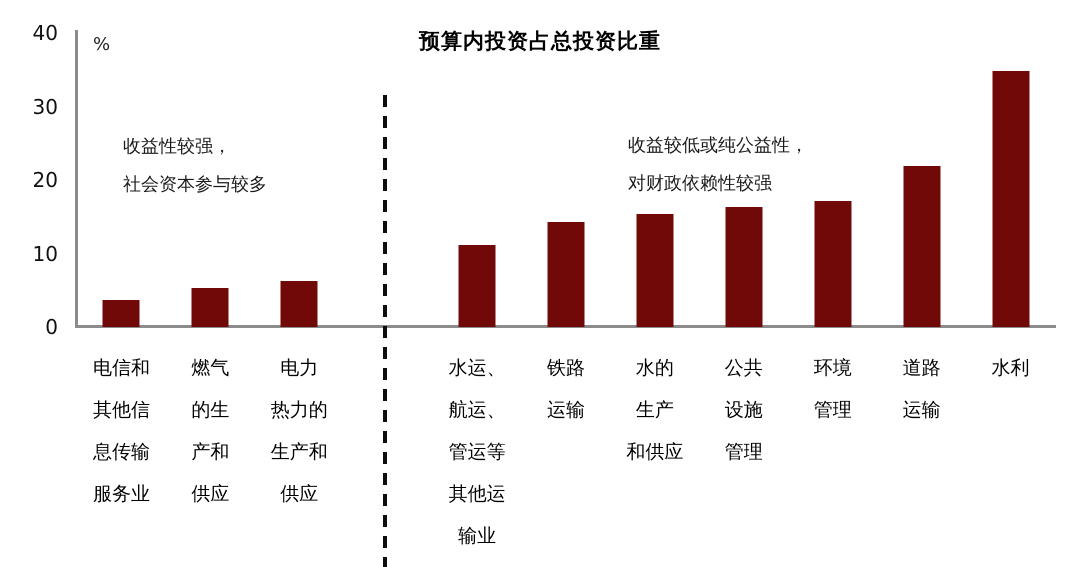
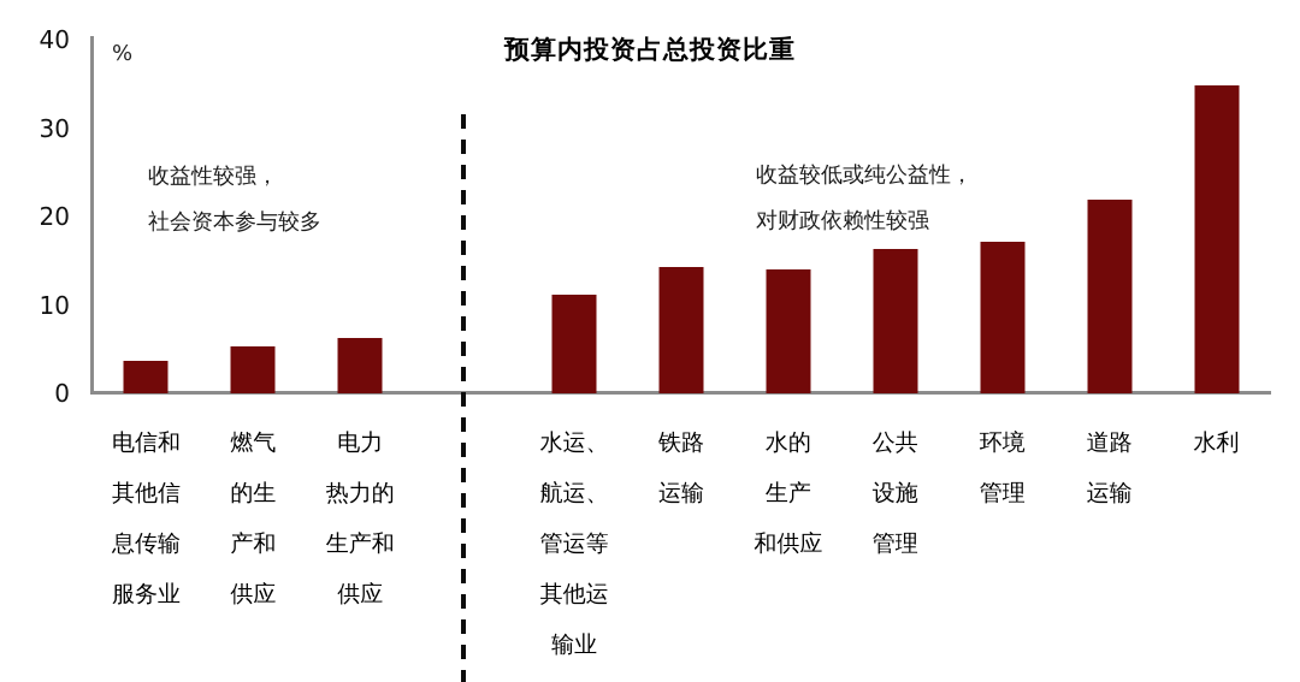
水的生产和供应: 15 -> 14
